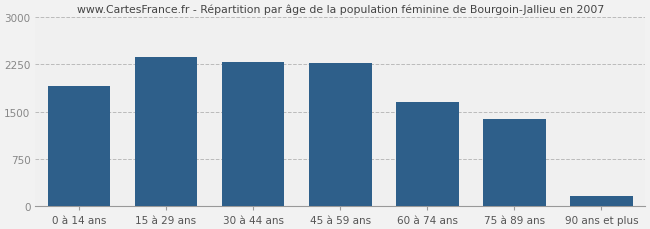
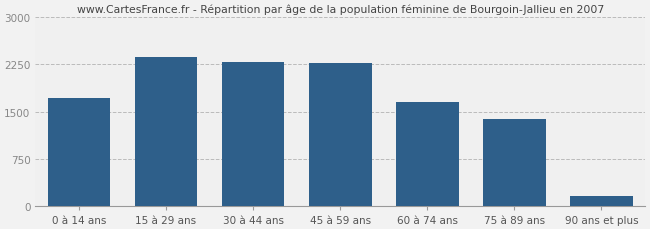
0 à 14 ans: 1900 -> 1720
